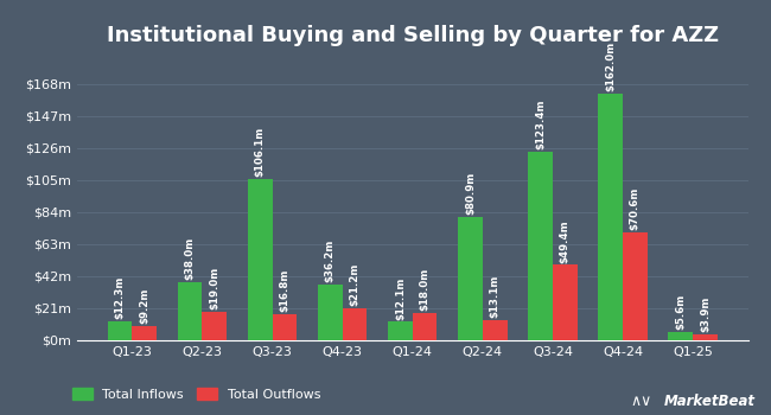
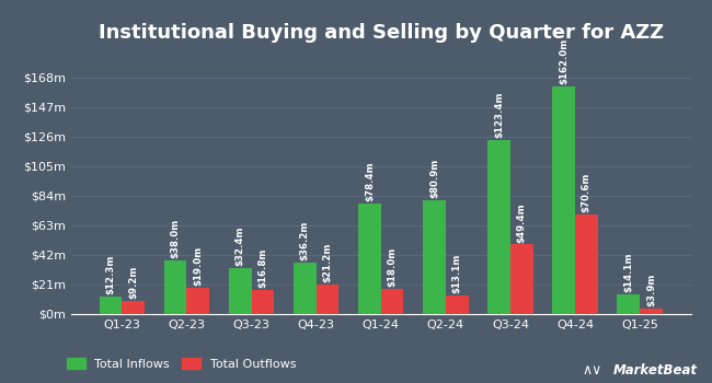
Total Inflows/Q3-23: $106.1m -> $32.4m
Total Inflows/Q1-24: $12.1m -> $78.4m
Total Inflows/Q1-25: $5.6m -> $14.1m
